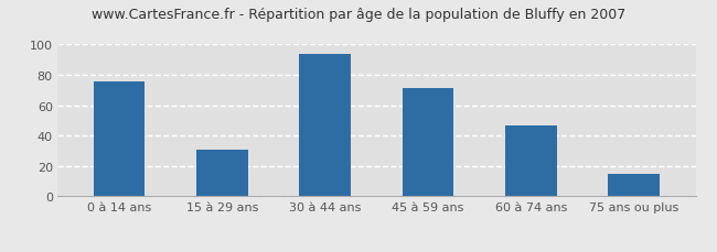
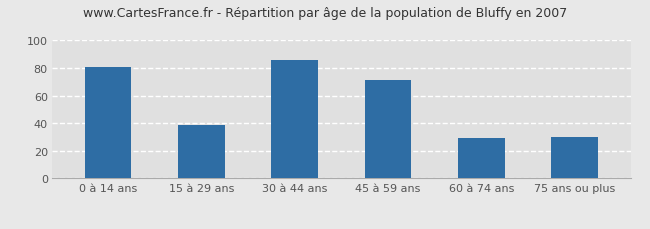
0 à 14 ans: 76 -> 81
15 à 29 ans: 31 -> 39
30 à 44 ans: 94 -> 86
60 à 74 ans: 47 -> 29
75 ans ou plus: 15 -> 30
